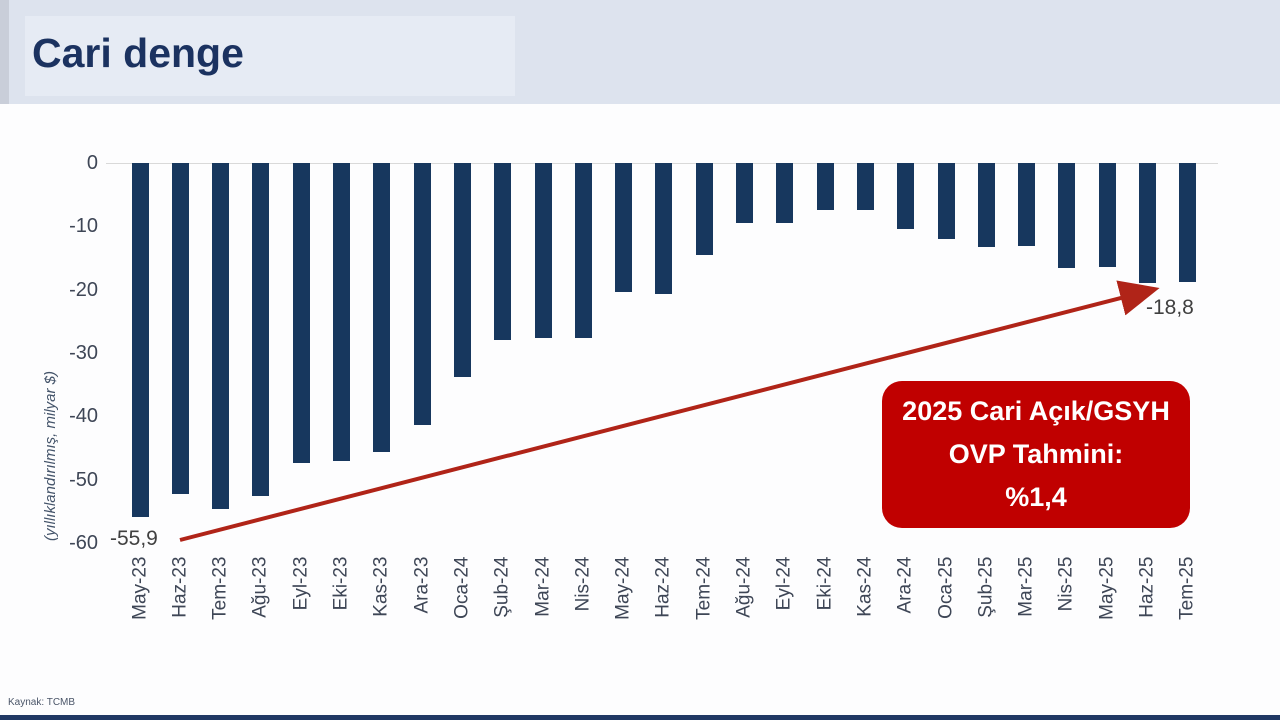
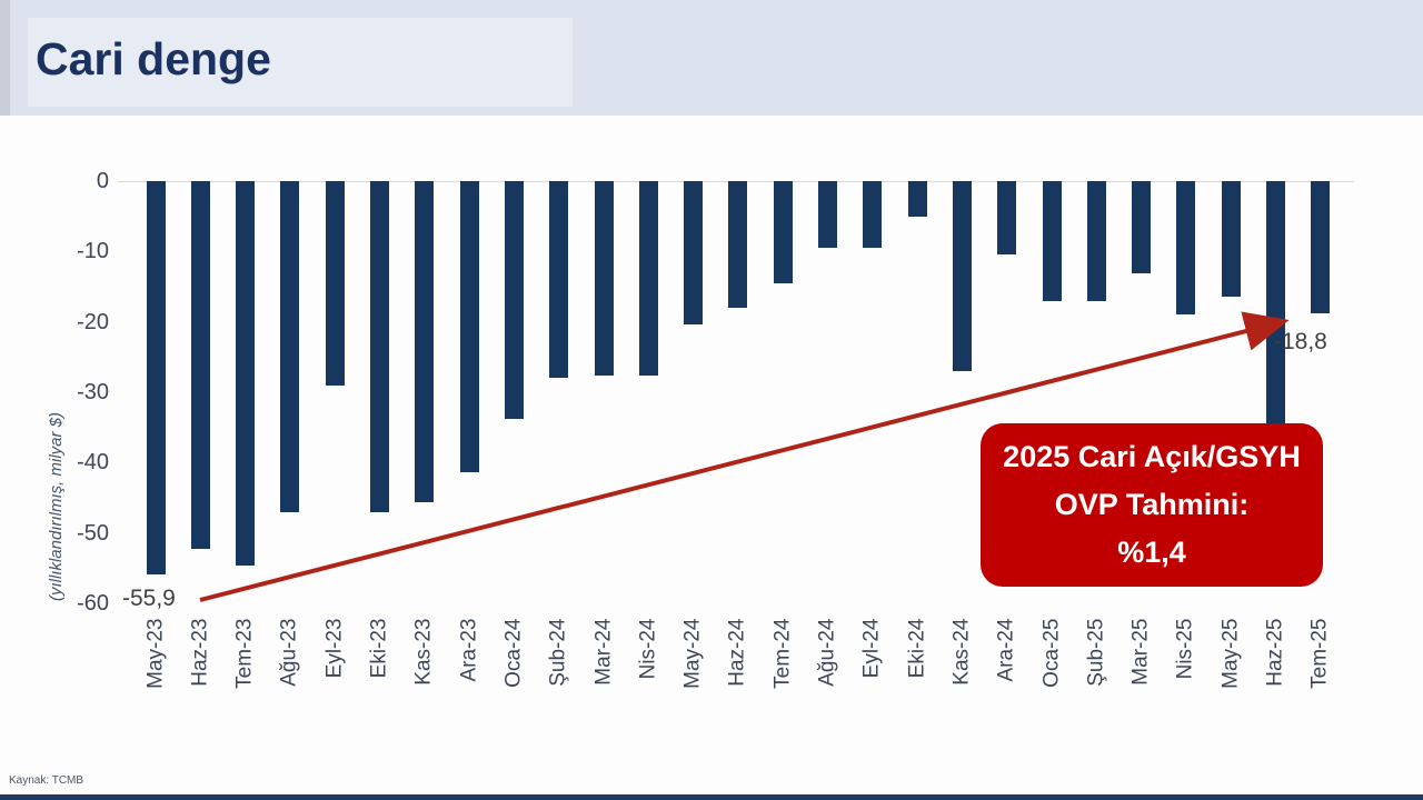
Ağu-23: -53 -> -47
Eyl-23: -47 -> -29
Haz-24: -21 -> -18
Eki-24: -7 -> -5
Kas-24: -7 -> -27
Oca-25: -12 -> -17
Şub-25: -13 -> -17
Nis-25: -17 -> -19
Haz-25: -19 -> -42
